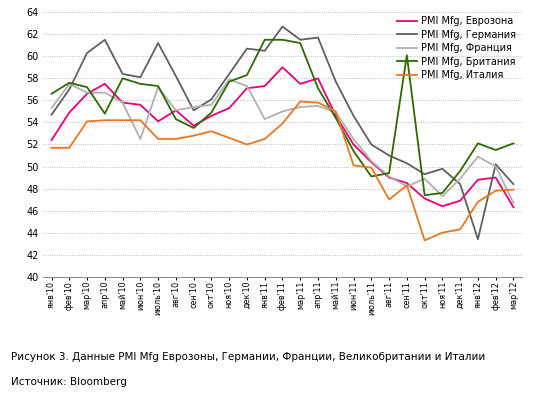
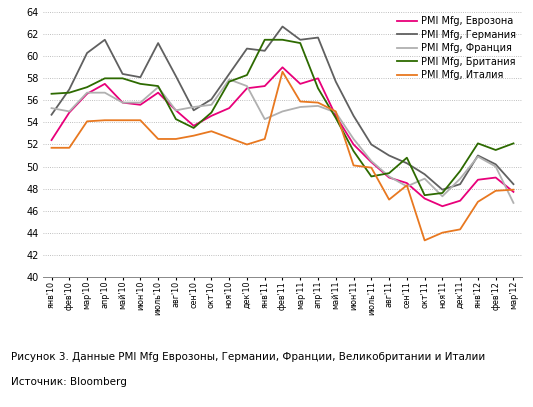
PMI Mfg, Франция/фев'10: 57.5 -> 55.0
PMI Mfg, Британия/фев'10: 57.6 -> 56.7
PMI Mfg, Британия/апр'10: 54.8 -> 58.0
PMI Mfg, Франция/июн'10: 52.5 -> 55.8
PMI Mfg, Еврозона/июль'10: 54.1 -> 56.7
PMI Mfg, Италия/фев'11: 53.9 -> 58.6
PMI Mfg, Британия/сен'11: 60.1 -> 50.8
PMI Mfg, Германия/ноя'11: 49.8 -> 47.9
PMI Mfg, Германия/янв'12: 43.4 -> 51.0
PMI Mfg, Еврозона/мар'12: 46.3 -> 47.7
